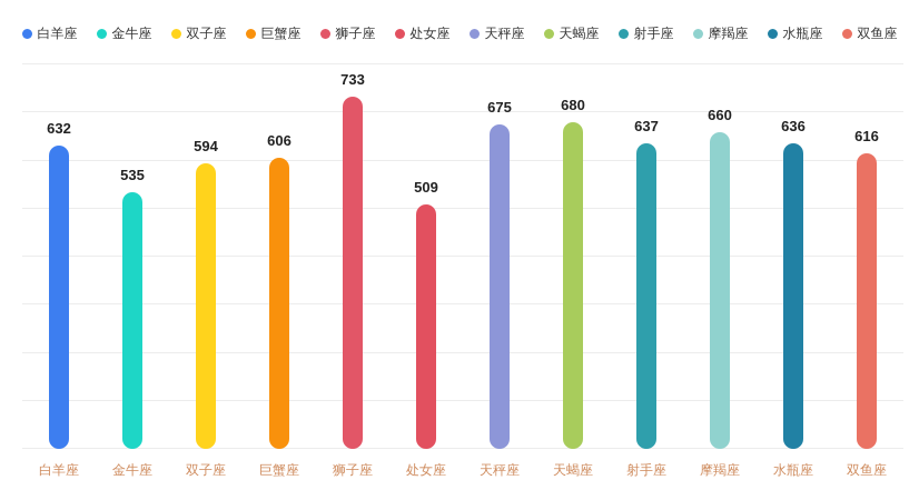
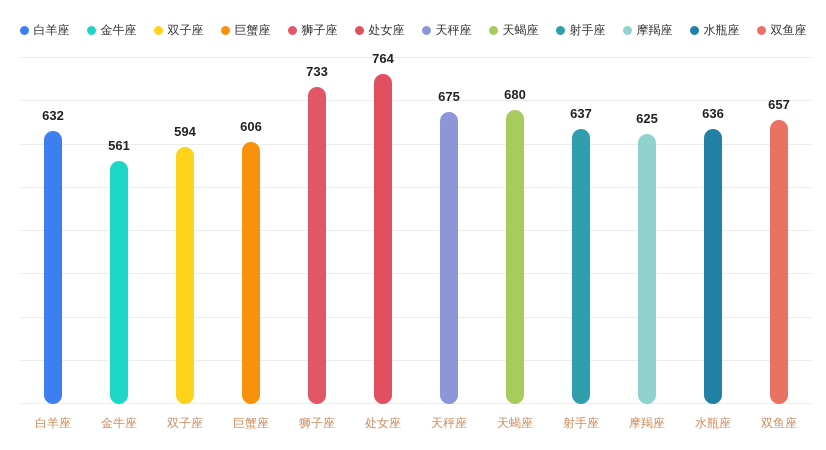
金牛座: 535 -> 561
处女座: 509 -> 764
摩羯座: 660 -> 625
双鱼座: 616 -> 657
